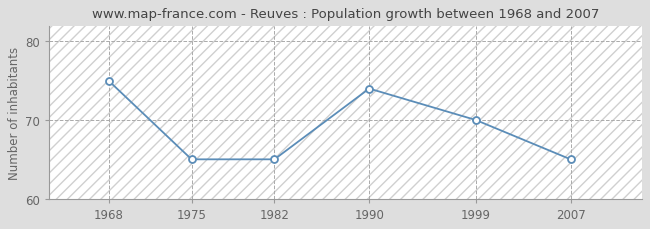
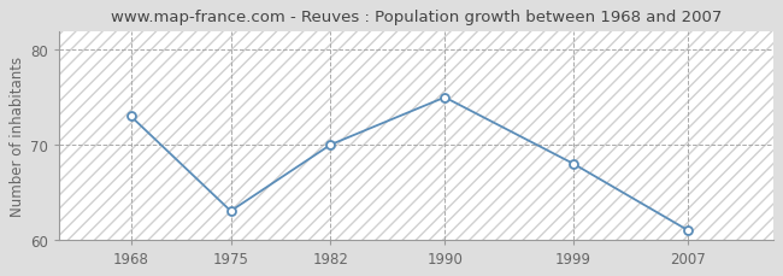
1968: 75 -> 73
1975: 65 -> 63
1982: 65 -> 70
1990: 74 -> 75
1999: 70 -> 68
2007: 65 -> 61
